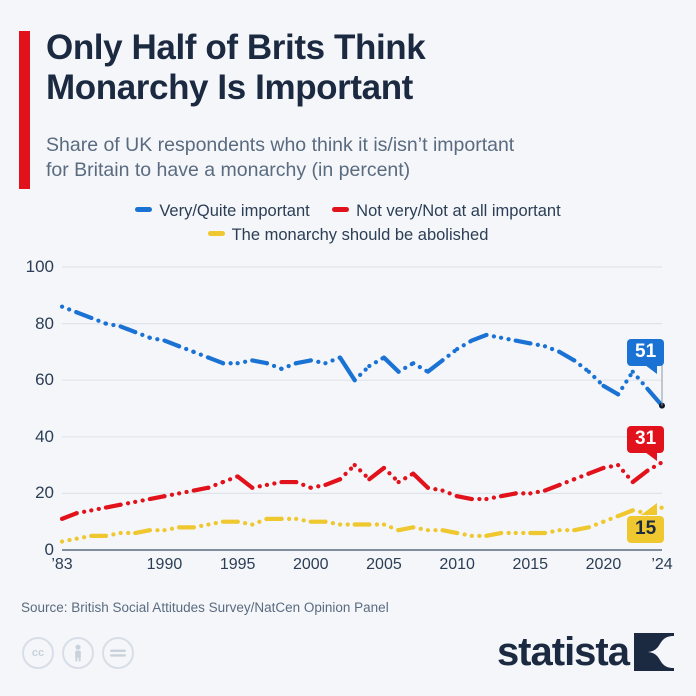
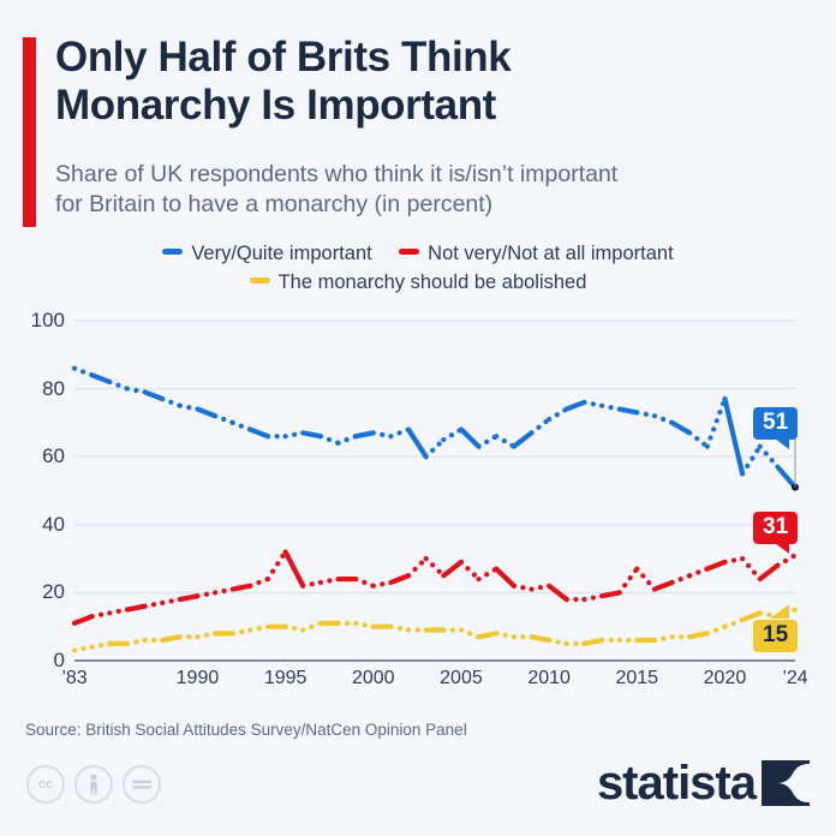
Not very/Not at all important/1995: 26 -> 32
Not very/Not at all important/2010: 19 -> 22
Not very/Not at all important/2015: 20 -> 27
Very/Quite important/2020: 58 -> 77
